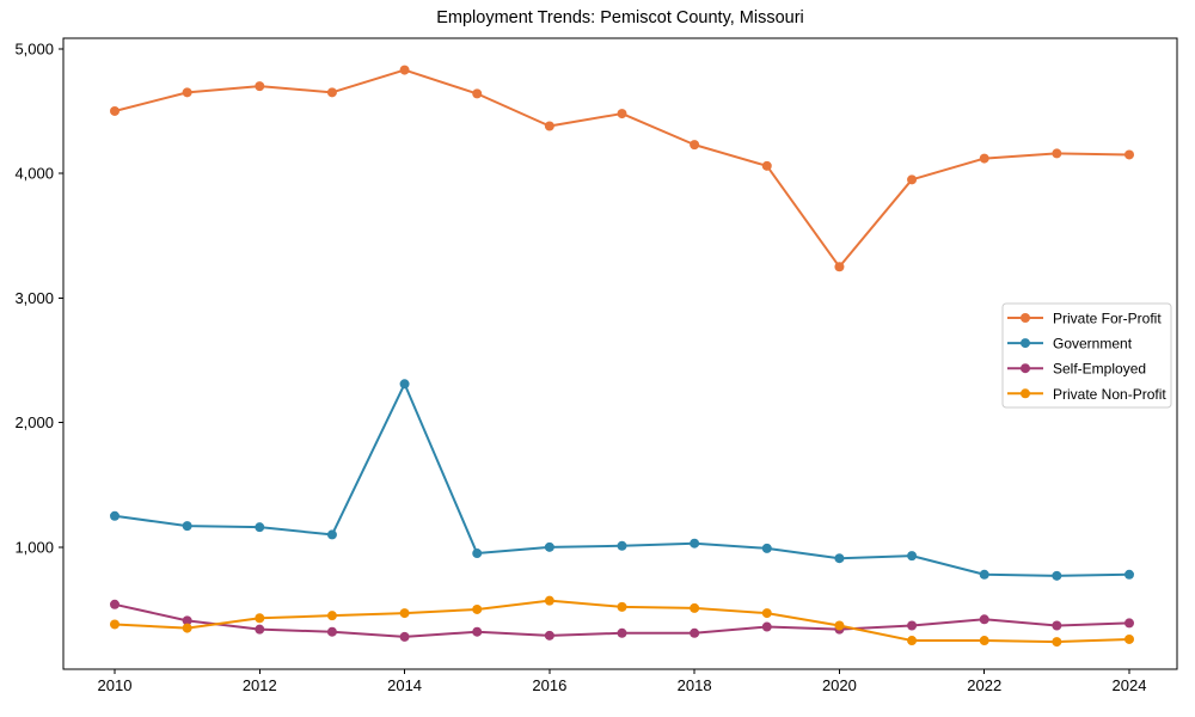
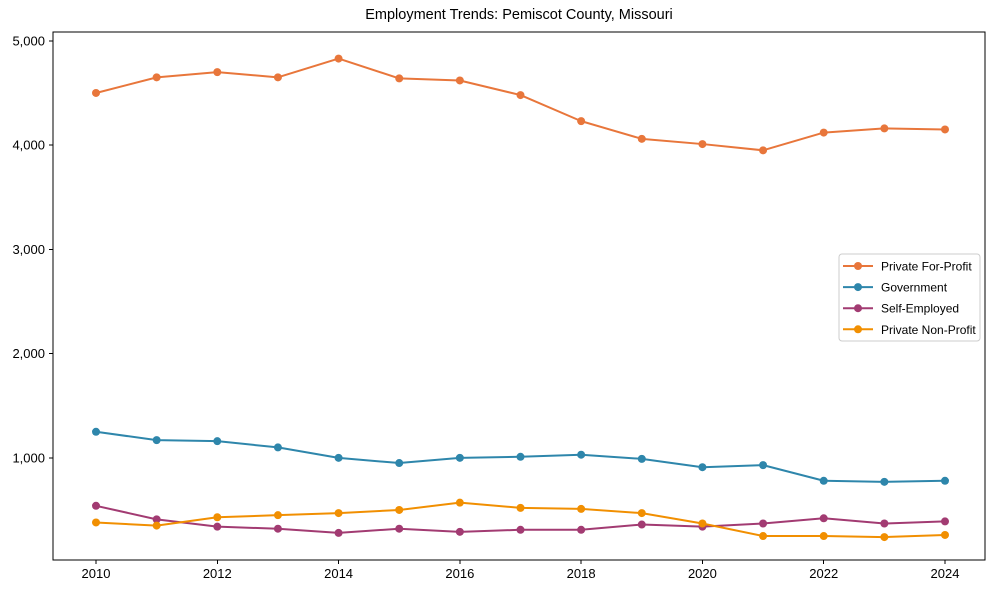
Government/2014: 2310 -> 1000
Private For-Profit/2016: 4380 -> 4620
Private For-Profit/2020: 3250 -> 4010
